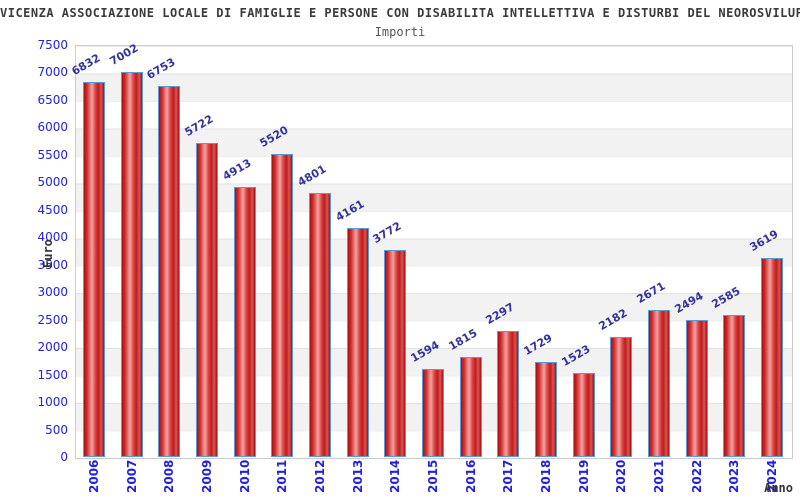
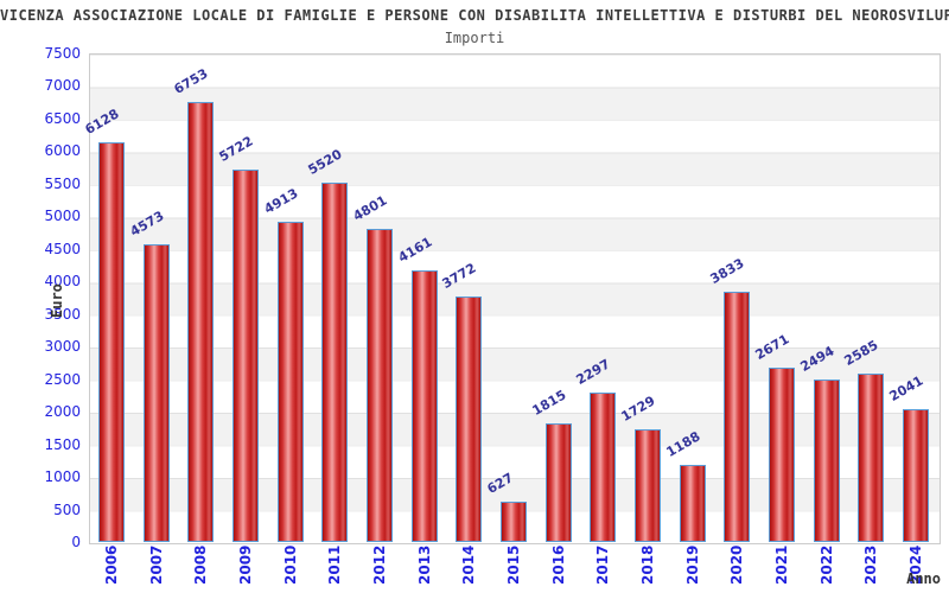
2006: 6832 -> 6128
2007: 7002 -> 4573
2015: 1594 -> 627
2019: 1523 -> 1188
2020: 2182 -> 3833
2024: 3619 -> 2041
